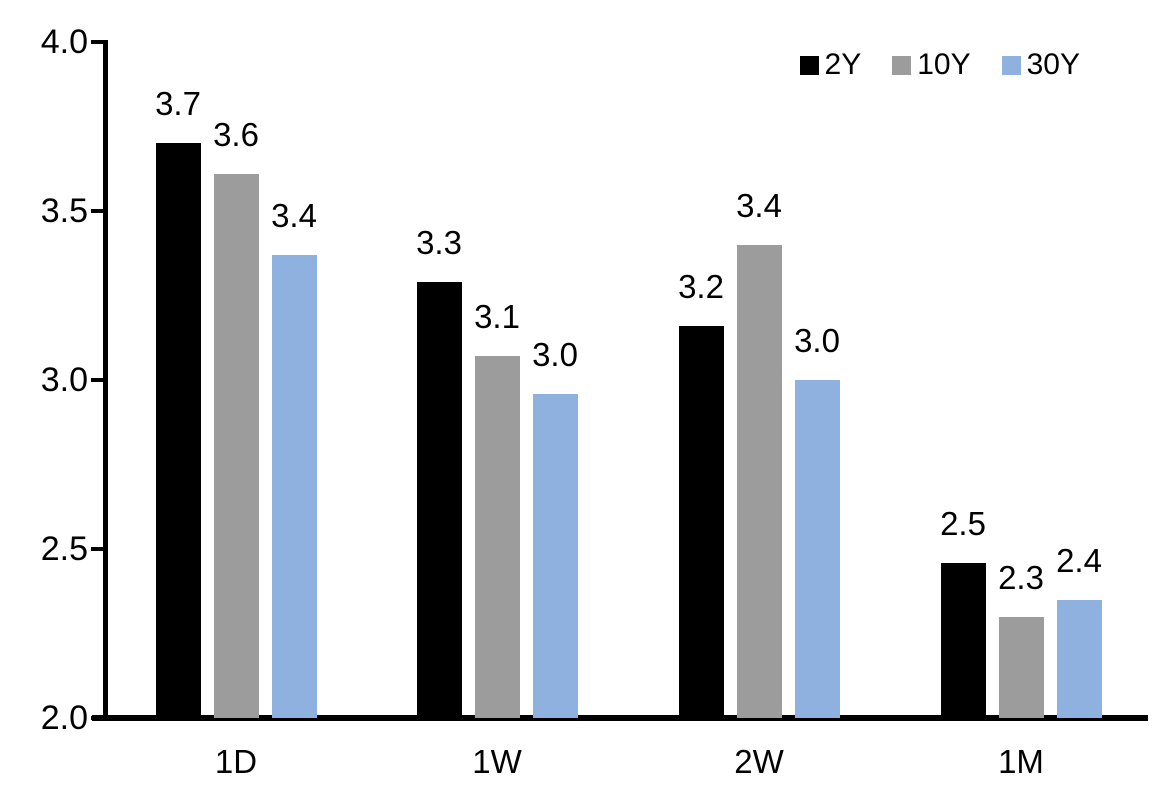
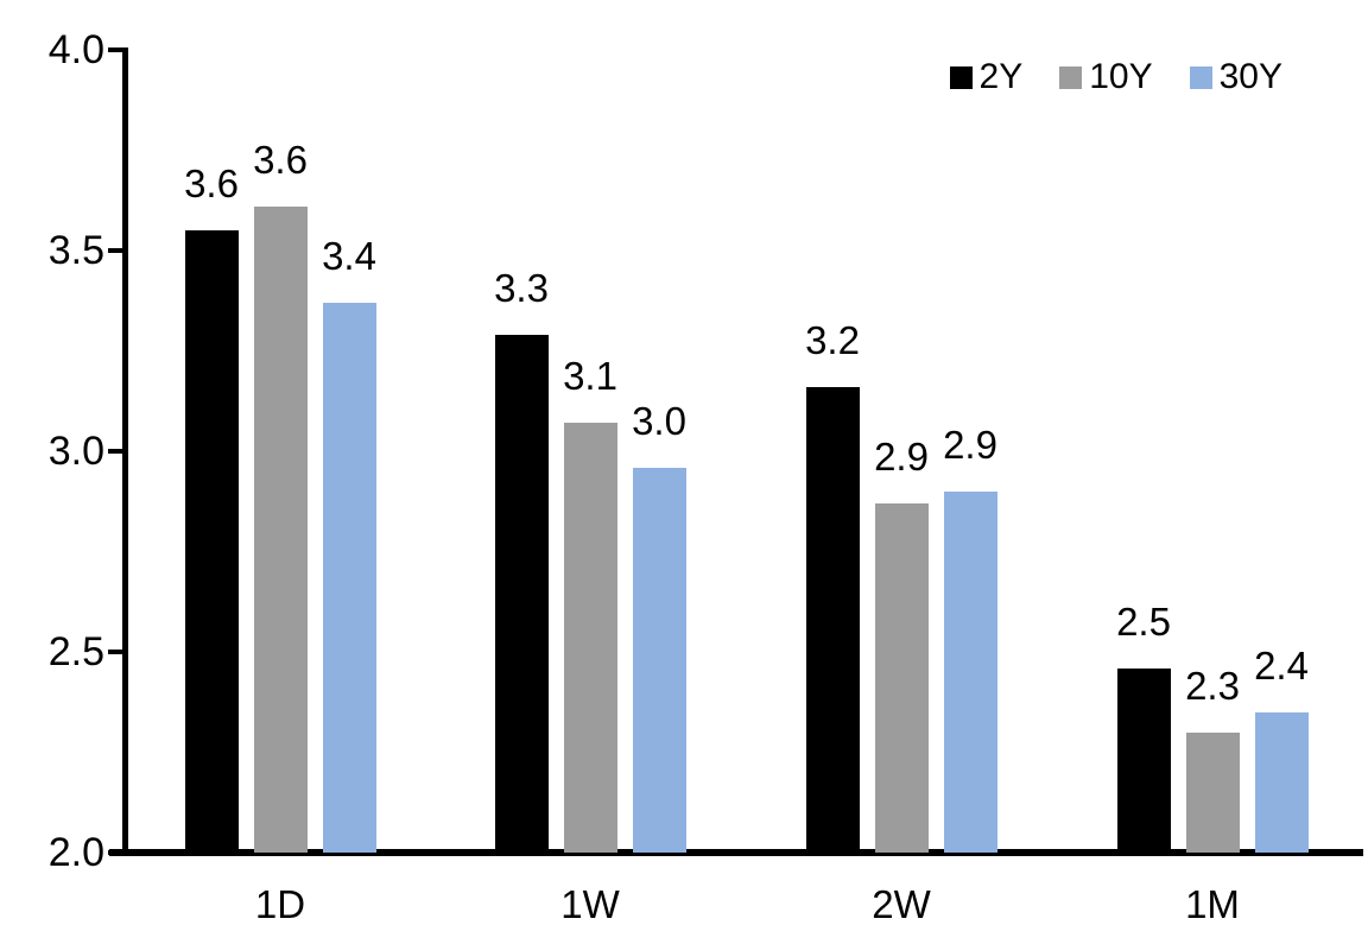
2Y/1D: 3.7 -> 3.6
10Y/2W: 3.4 -> 2.9
30Y/2W: 3.0 -> 2.9
